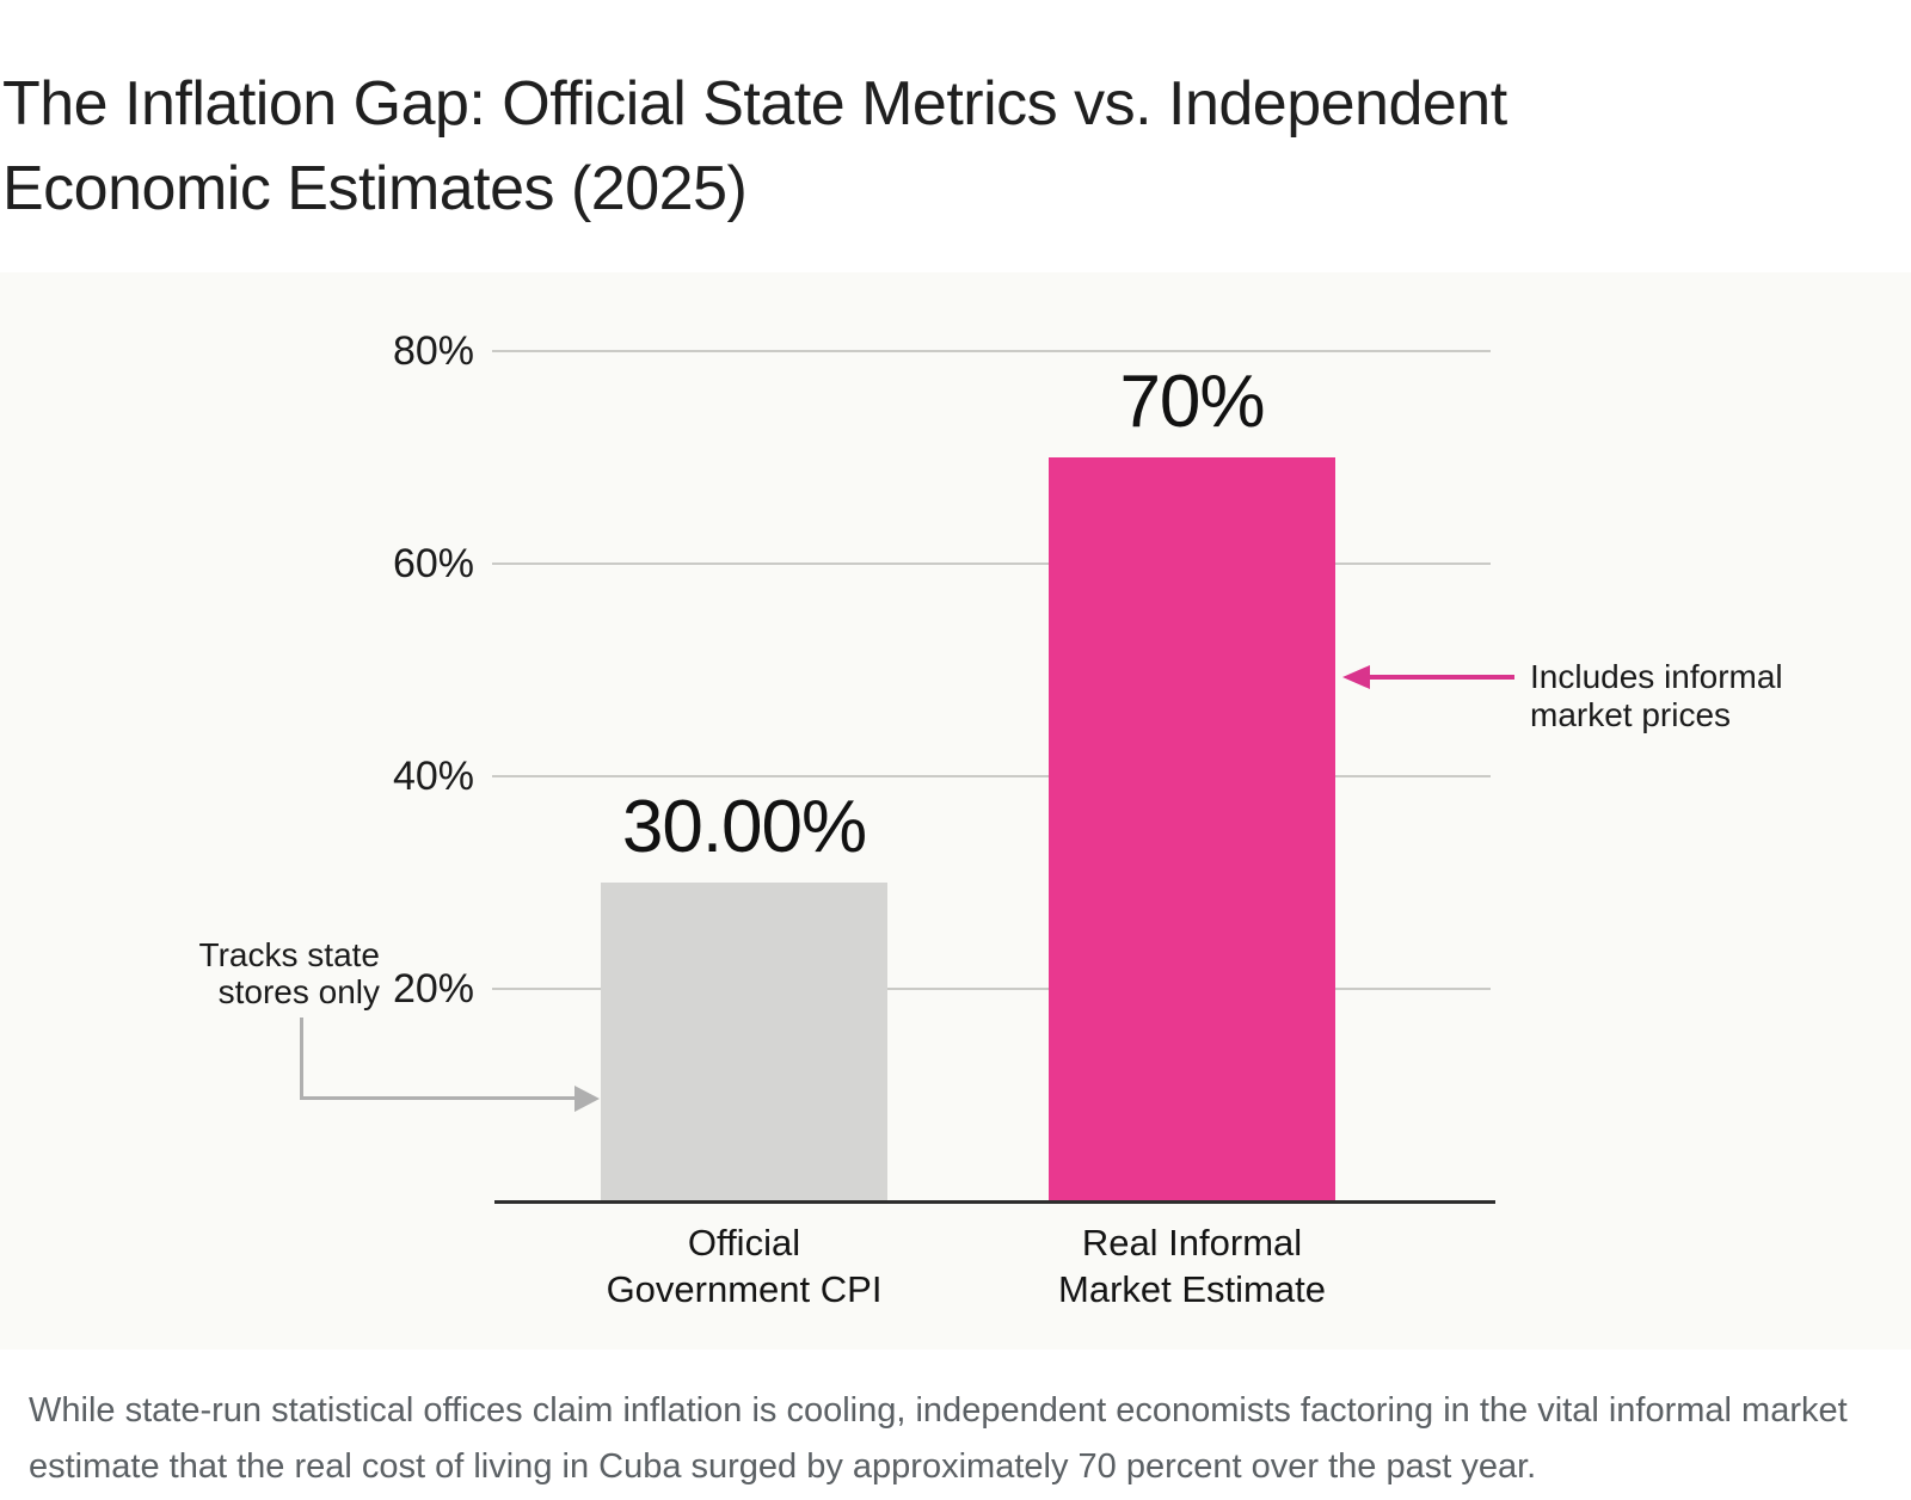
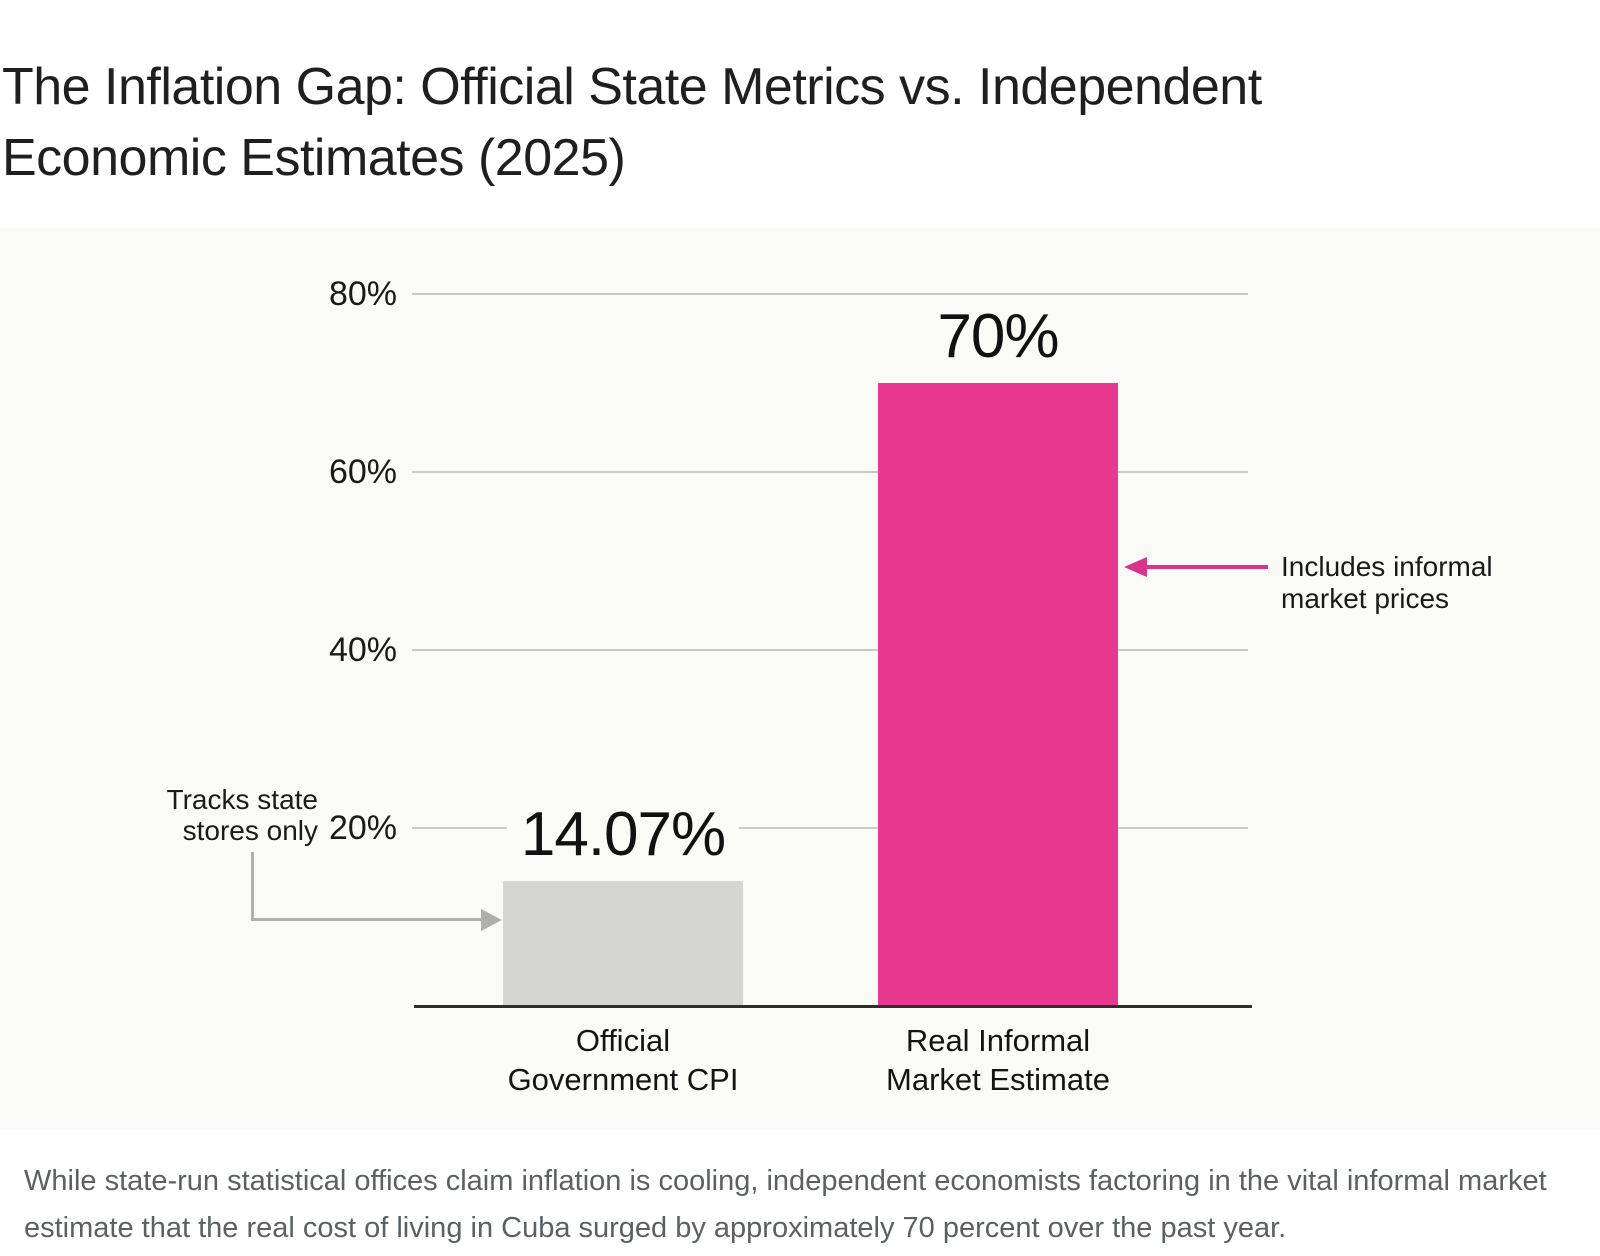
Official Government CPI: 30.00% -> 14.07%
